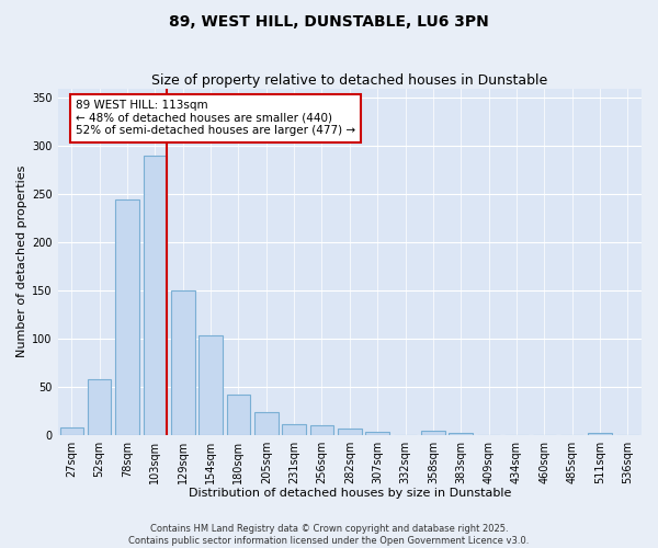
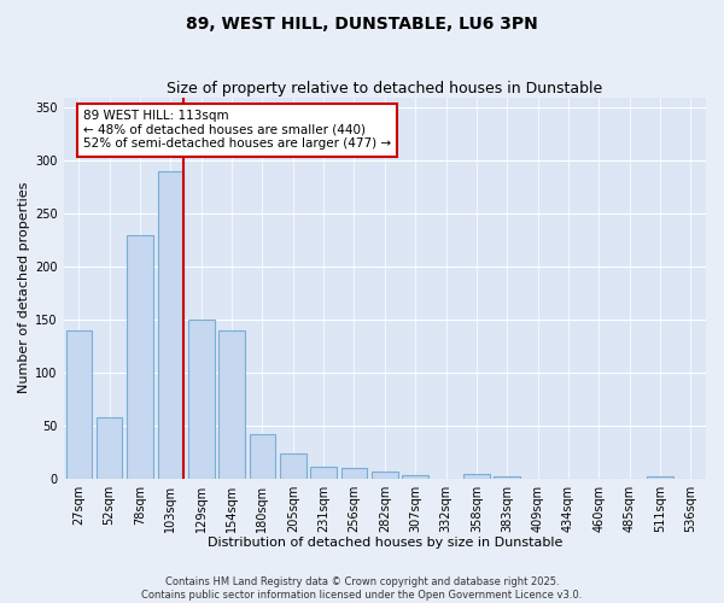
27sqm: 8 -> 140
78sqm: 245 -> 230
154sqm: 103 -> 140
